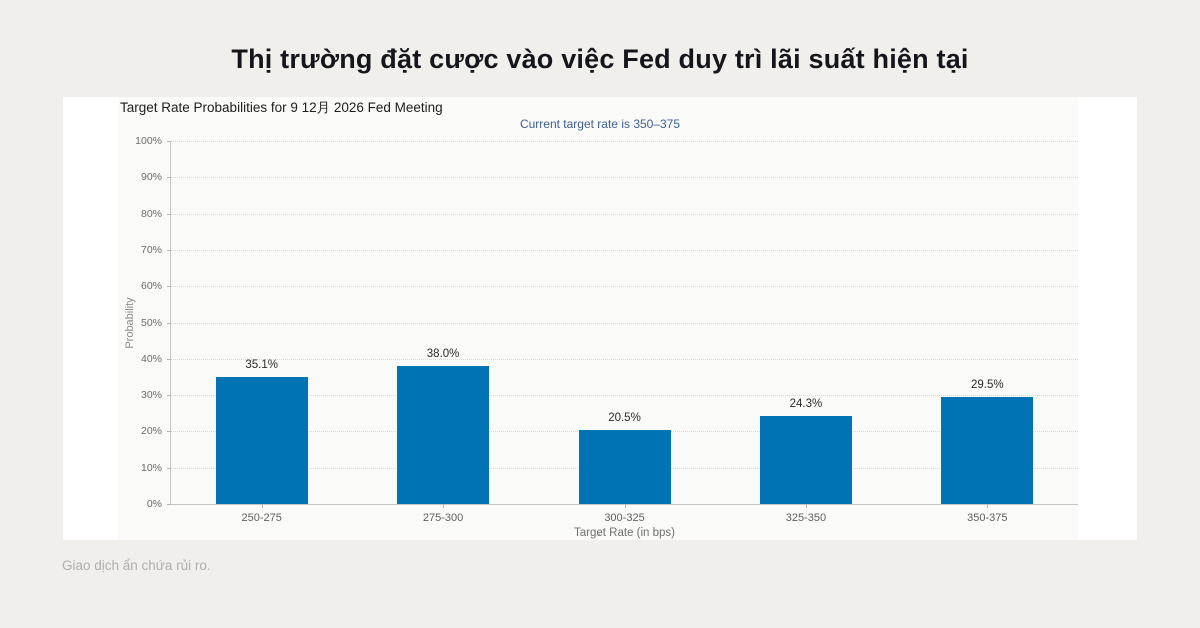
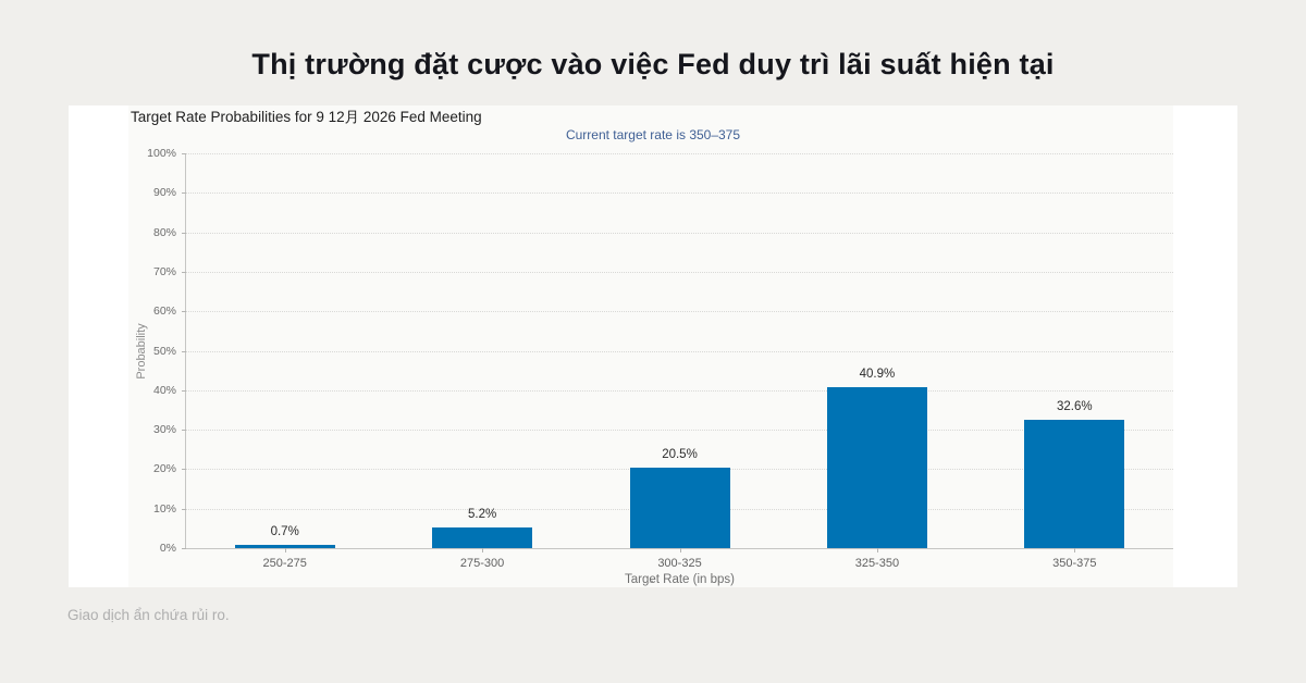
250-275: 35.1% -> 0.7%
275-300: 38.0% -> 5.2%
325-350: 24.3% -> 40.9%
350-375: 29.5% -> 32.6%
